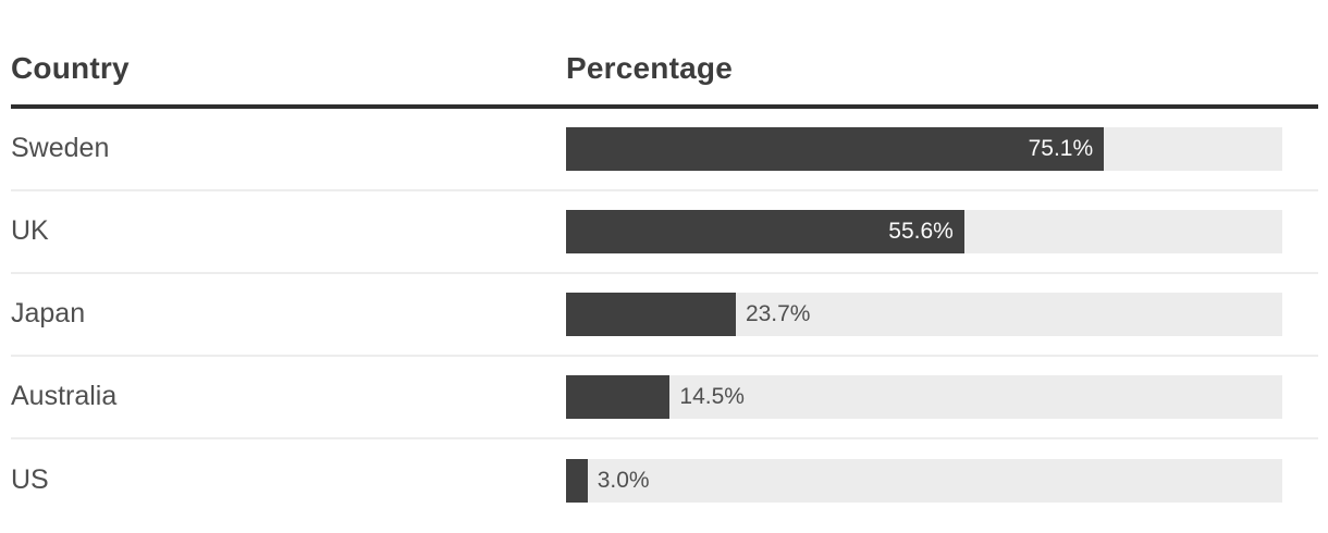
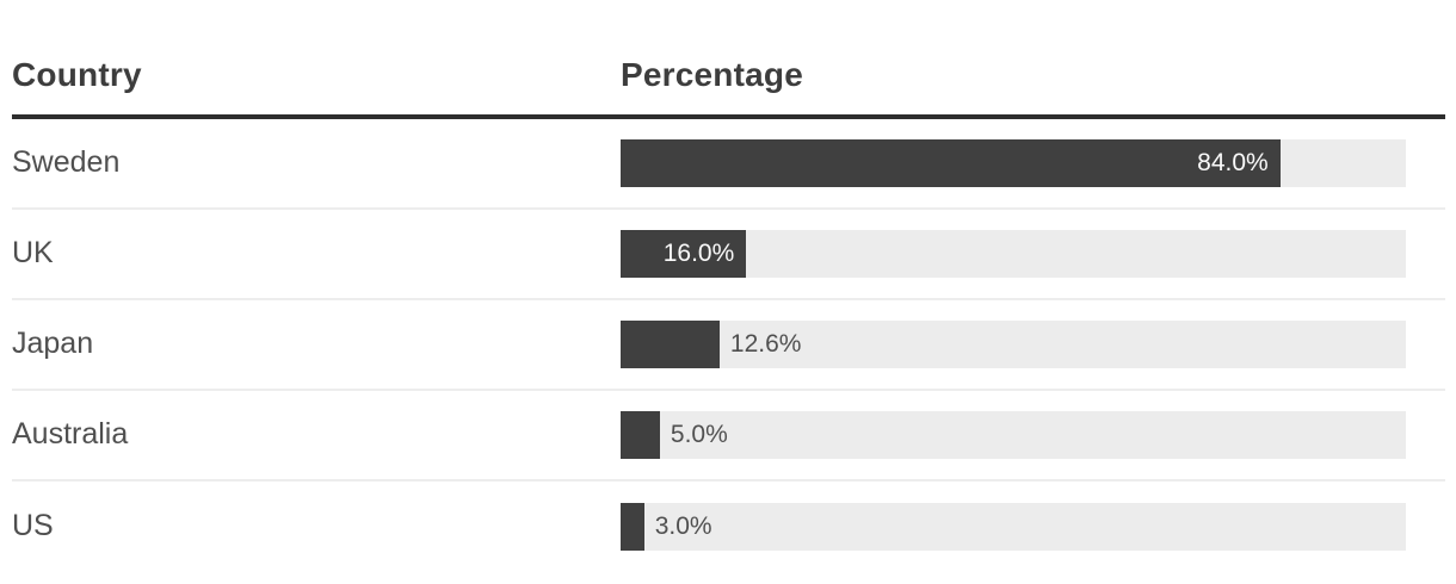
Sweden: 75.1% -> 84.0%
UK: 55.6% -> 16.0%
Japan: 23.7% -> 12.6%
Australia: 14.5% -> 5.0%
